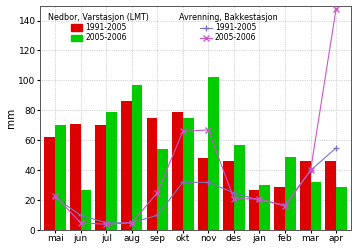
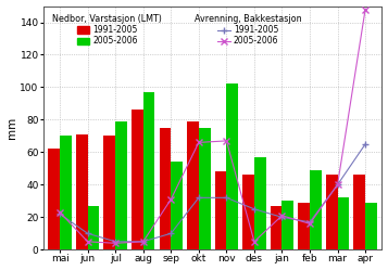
2005-2006/sep: 25 -> 31
2005-2006/des: 21 -> 5
1991-2005/apr: 55 -> 65
